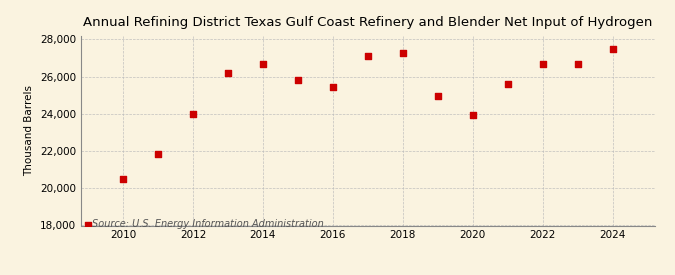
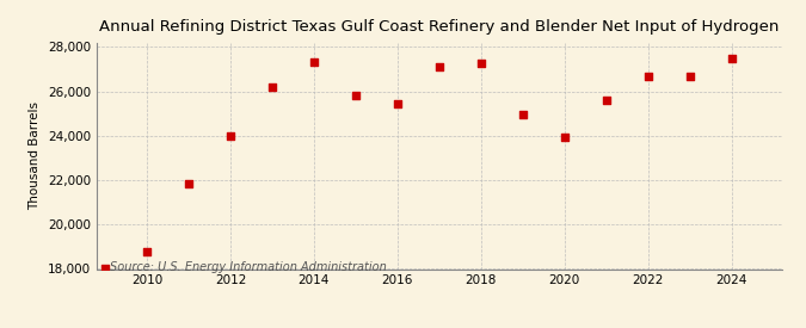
2010: 20,500 -> 18,800
2014: 26,700 -> 27,300
